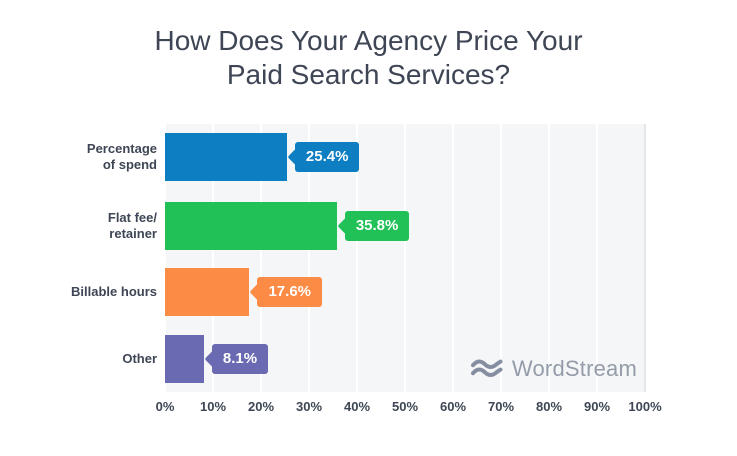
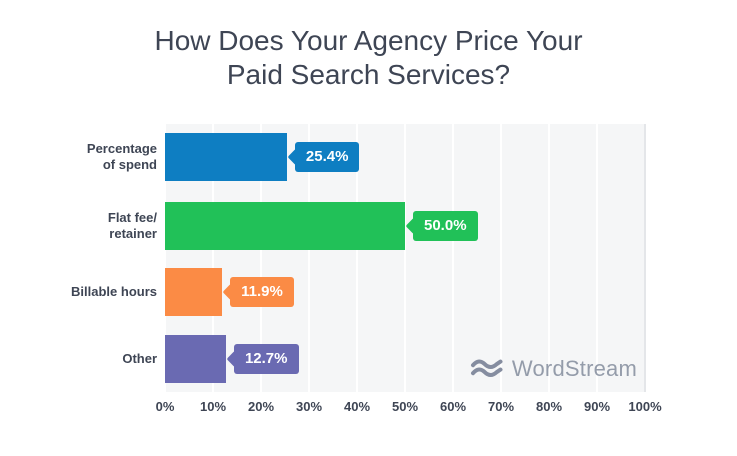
Flat fee/retainer: 35.8% -> 50.0%
Billable hours: 17.6% -> 11.9%
Other: 8.1% -> 12.7%
